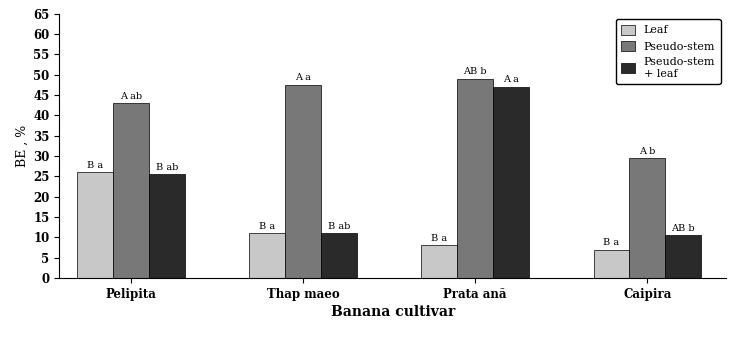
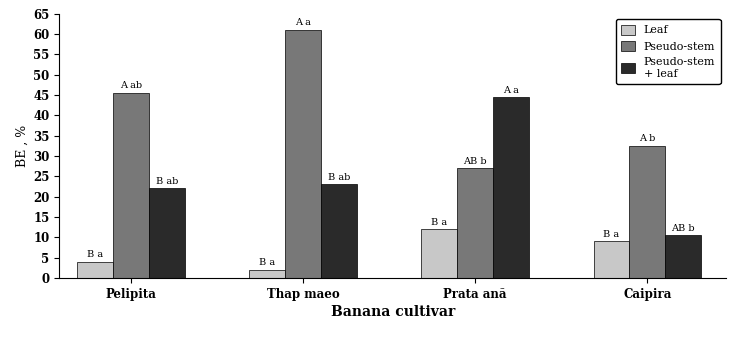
Leaf/Pelipita: 26 -> 4
Pseudo-stem/Pelipita: 43.0 -> 45.5
Pseudo-stem + leaf/Pelipita: 25.5 -> 22.0
Leaf/Thap maeo: 11 -> 2
Pseudo-stem/Thap maeo: 47.5 -> 61.0
Pseudo-stem + leaf/Thap maeo: 11.0 -> 23.0
Leaf/Prata anã: 8 -> 12
Pseudo-stem/Prata anã: 49.0 -> 27.0
Pseudo-stem + leaf/Prata anã: 47.0 -> 44.5
Leaf/Caipira: 7 -> 9
Pseudo-stem/Caipira: 29.5 -> 32.5
